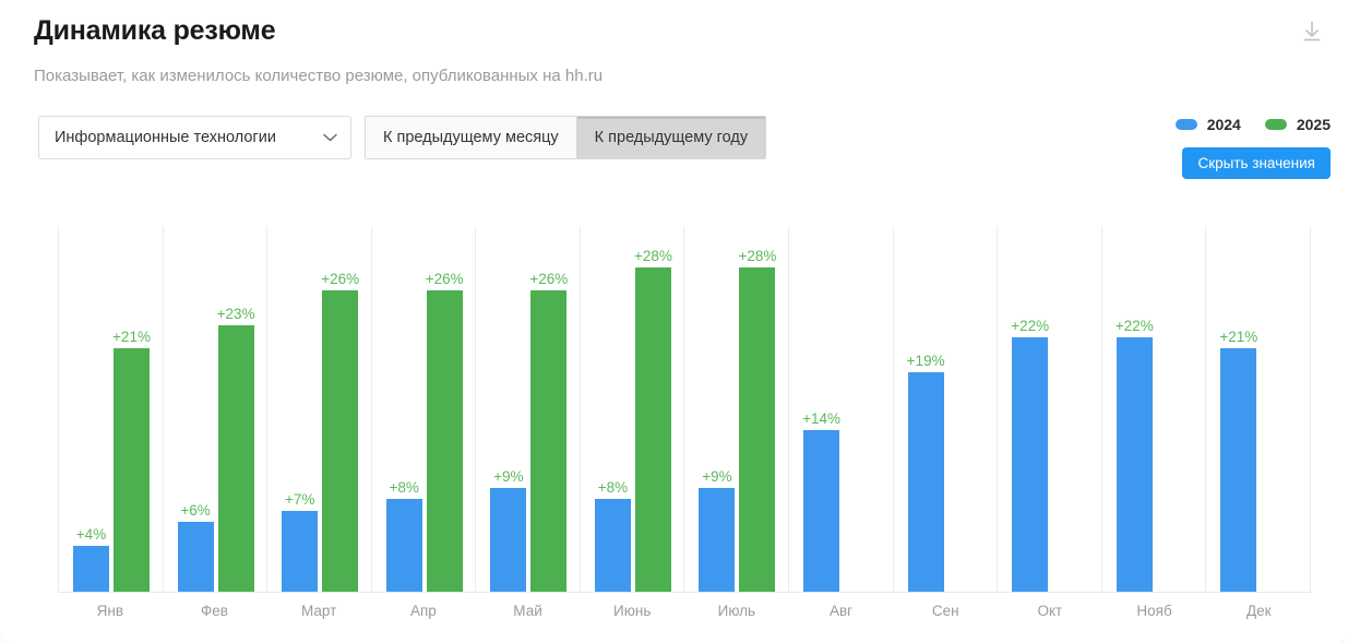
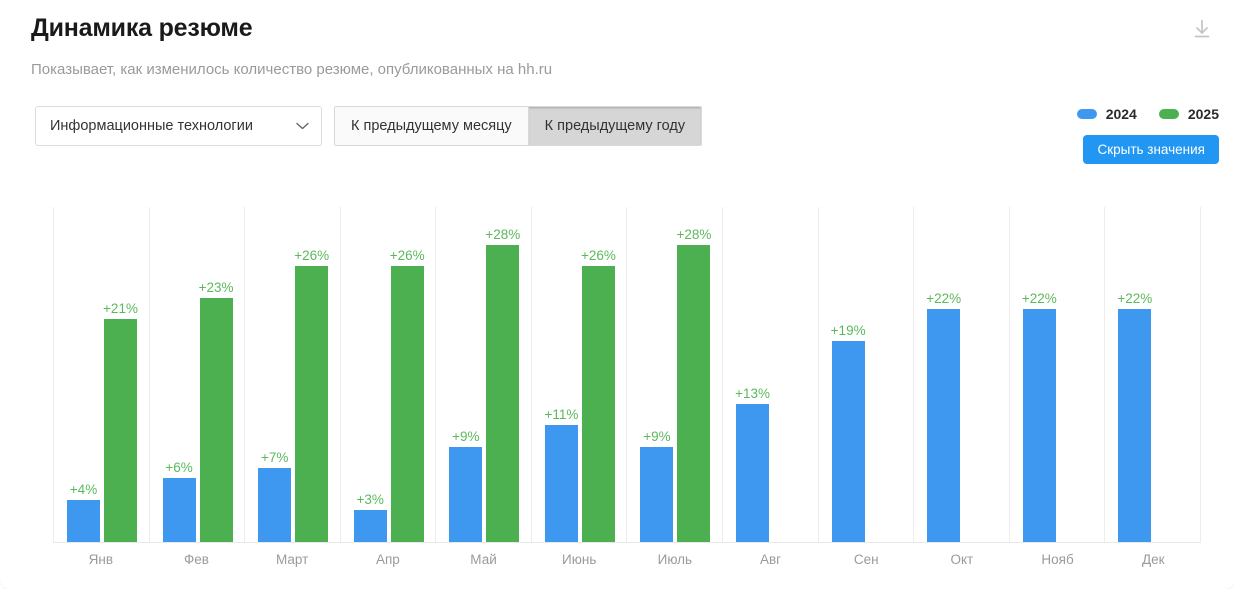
2024/Апр: +8% -> +3%
2025/Май: +26% -> +28%
2024/Июнь: +8% -> +11%
2025/Июнь: +28% -> +26%
2024/Авг: +14% -> +13%
2024/Дек: +21% -> +22%
